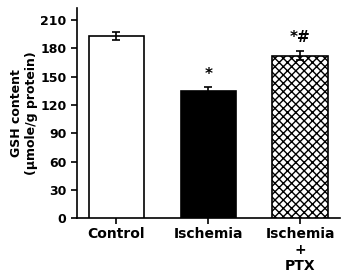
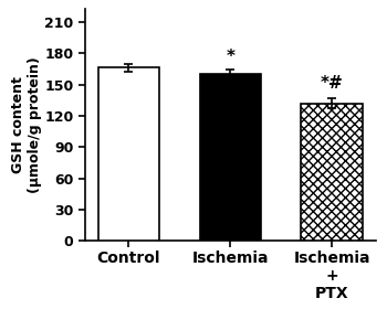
Control: 193 -> 166
Ischemia: 135 -> 160
Ischemia + PTX: 172 -> 132
